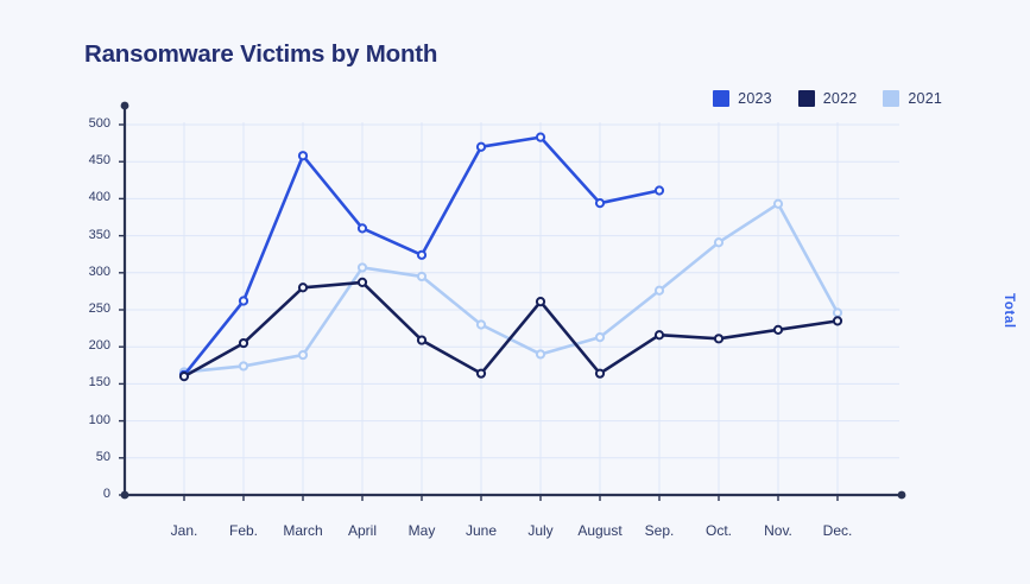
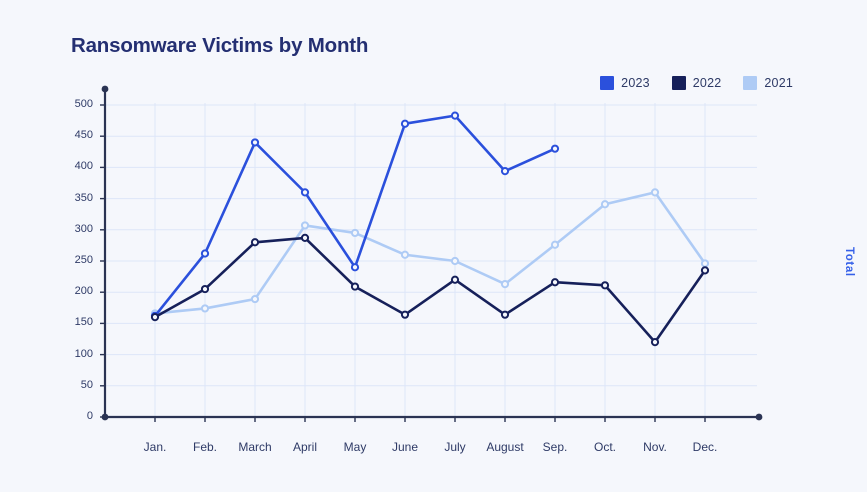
2023/March: 460 -> 440
2023/May: 320 -> 240
2021/June: 230 -> 260
2022/July: 260 -> 220
2021/July: 190 -> 250
2023/Sep.: 410 -> 430
2022/Nov.: 220 -> 120
2021/Nov.: 390 -> 360
